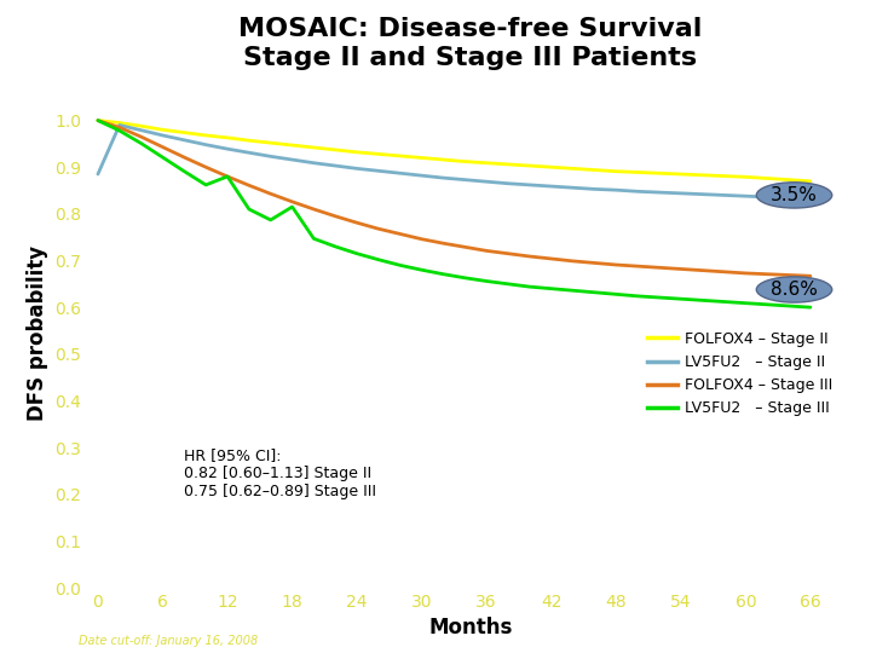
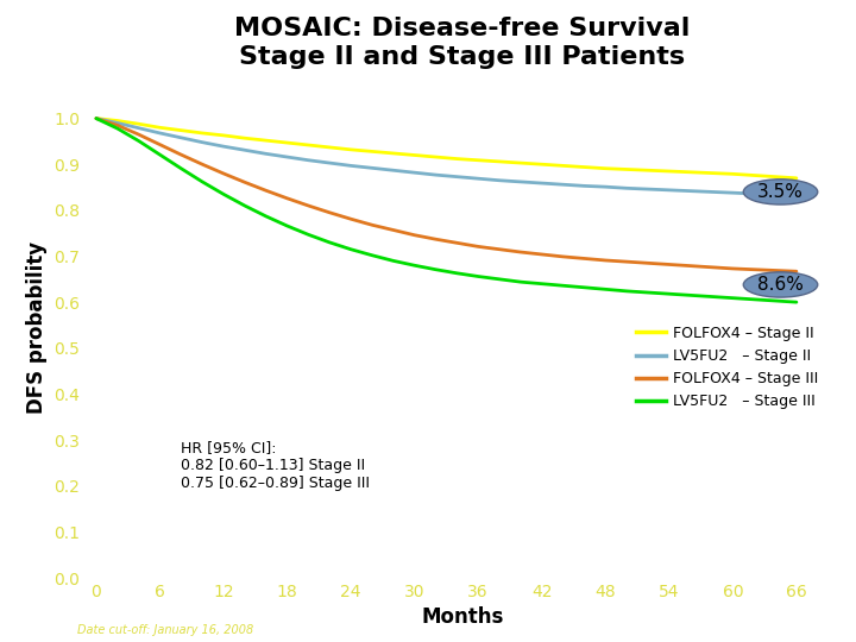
LV5FU2 – Stage II/0: 0.885 -> 1.000
LV5FU2 – Stage III/12: 0.880 -> 0.835
LV5FU2 – Stage III/18: 0.815 -> 0.766
